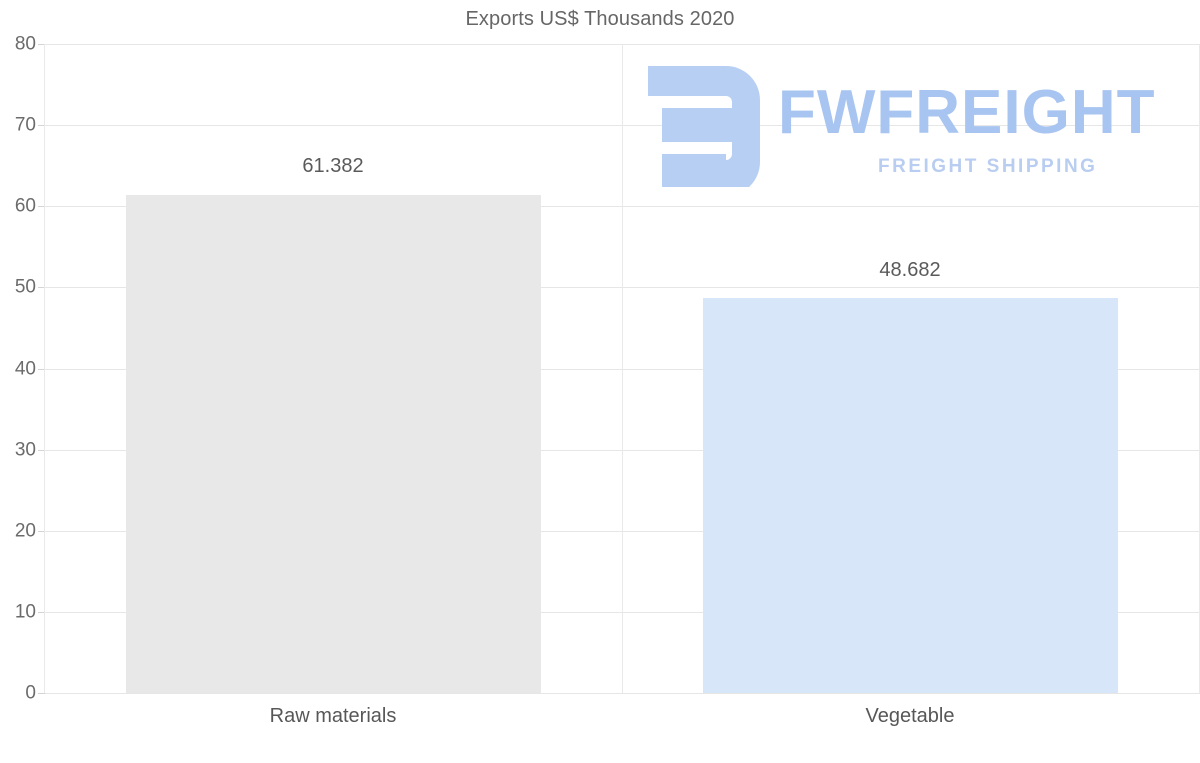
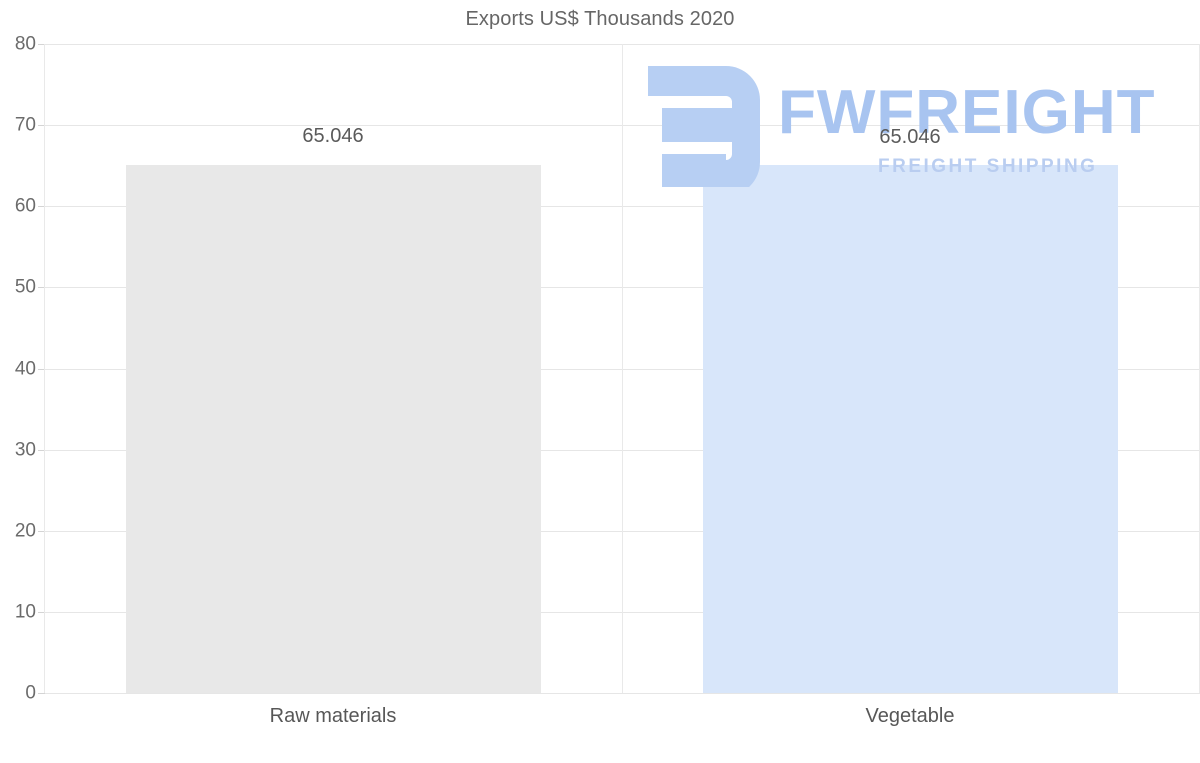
Raw materials: 61.382 -> 65.046
Vegetable: 48.682 -> 65.046
